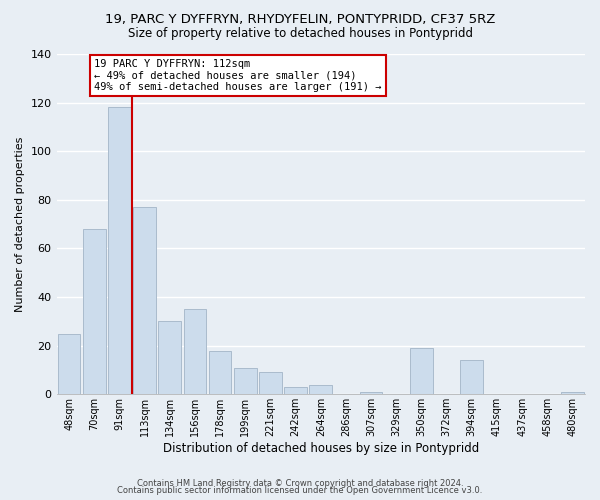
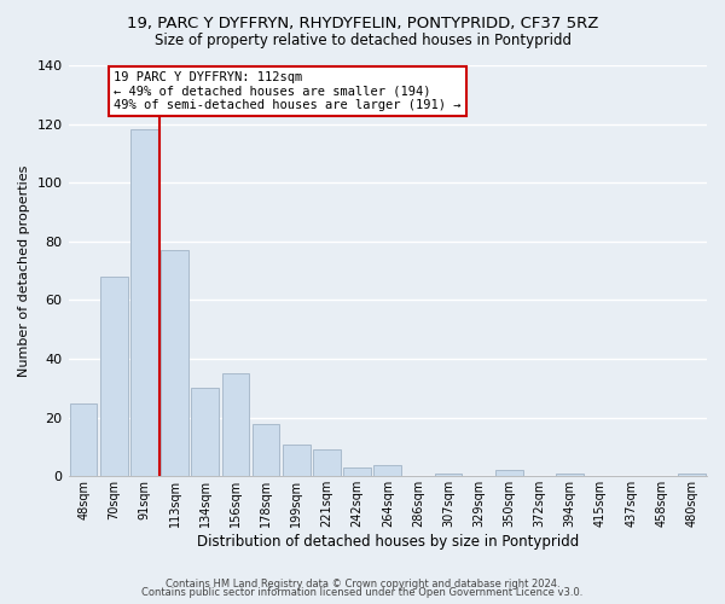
350sqm: 19 -> 2
394sqm: 14 -> 1
